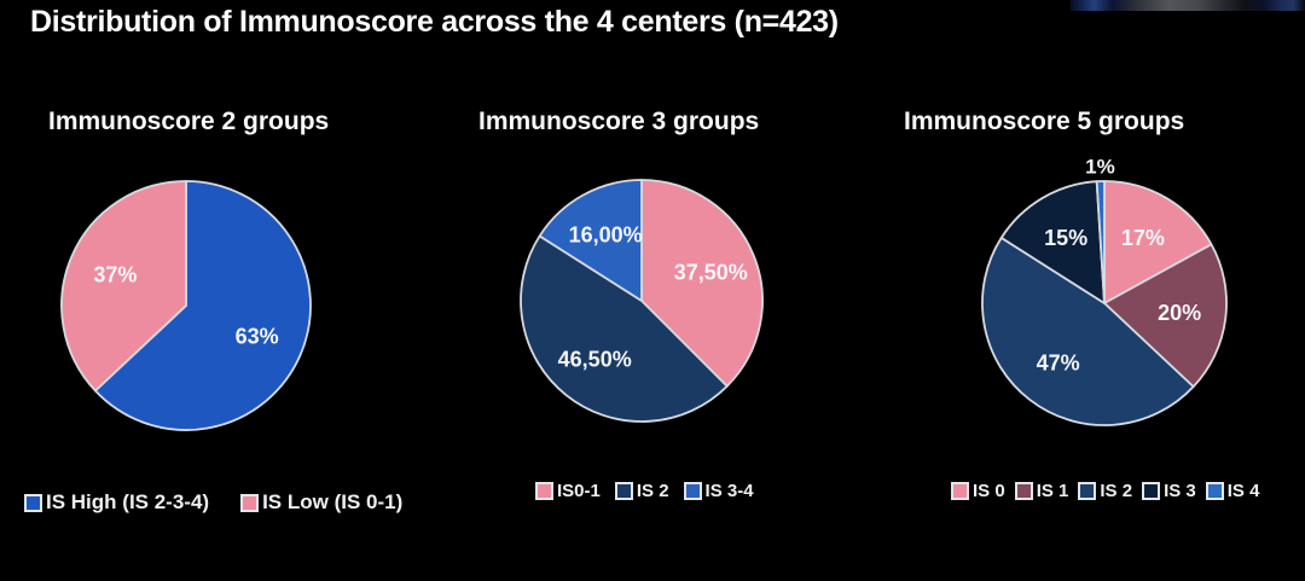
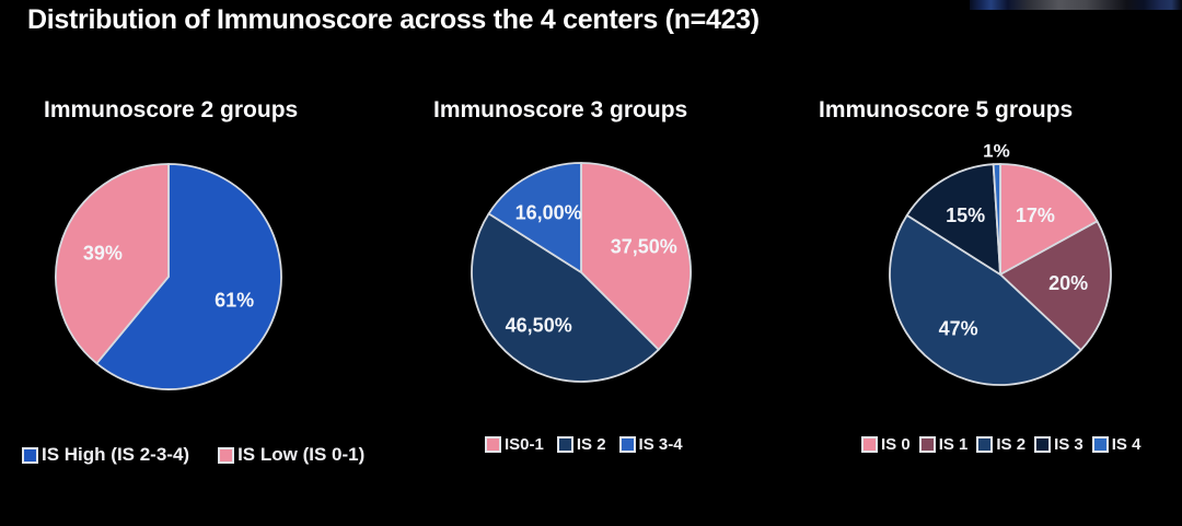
Immunoscore 2 groups/IS High (IS 2-3-4): 63% -> 61%
Immunoscore 2 groups/IS Low (IS 0-1): 37% -> 39%
